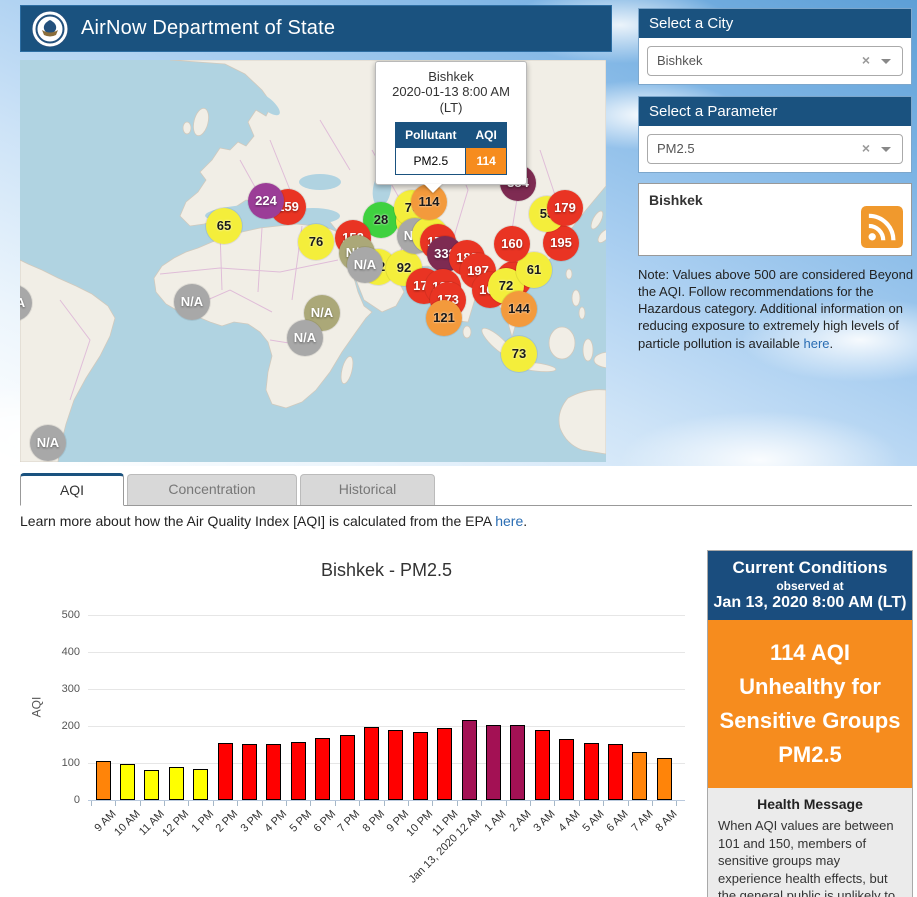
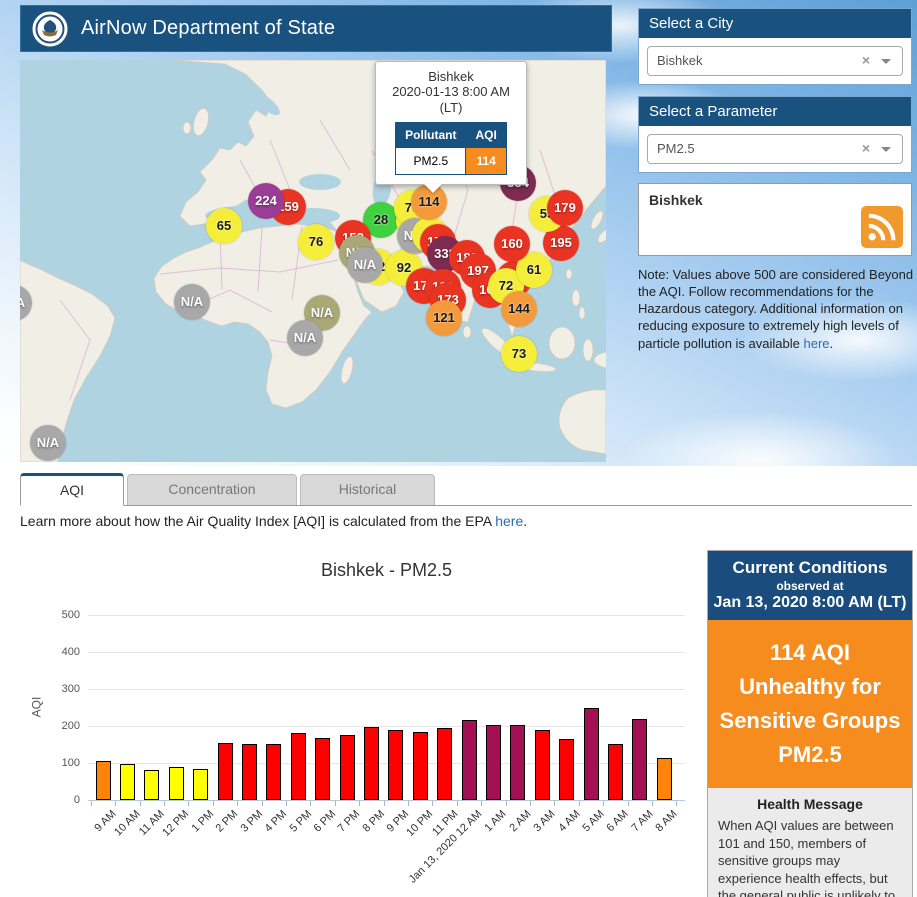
5 PM: 160 -> 180
5 AM: 160 -> 250
7 AM: 130 -> 220
